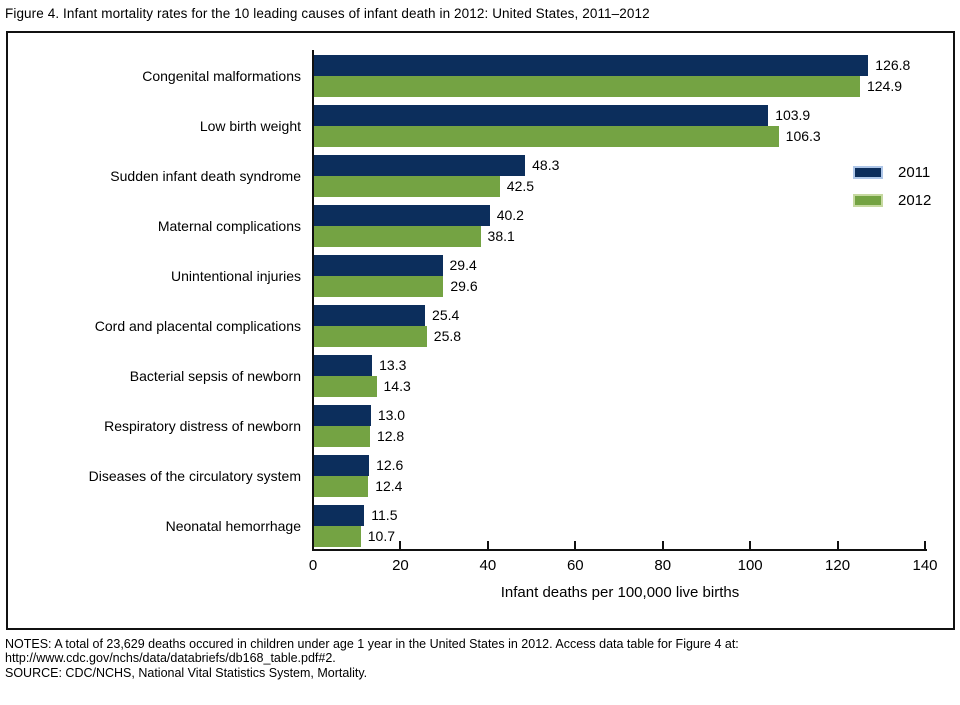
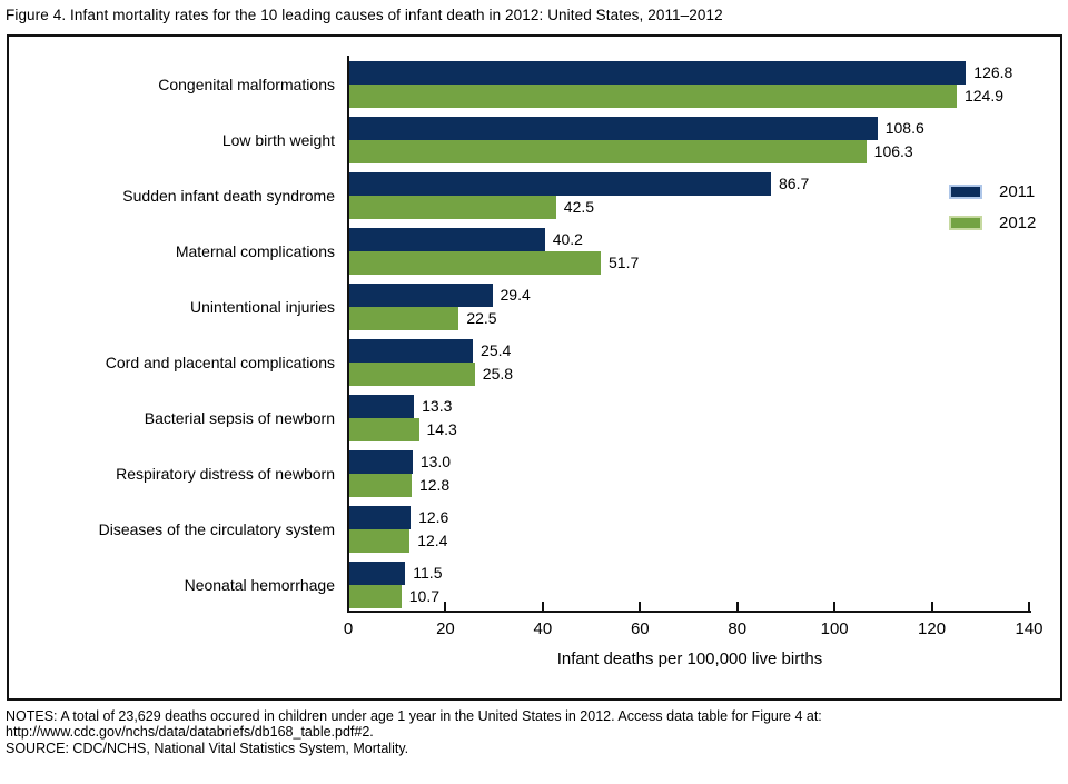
2011/Low birth weight: 103.9 -> 108.6
2011/Sudden infant death syndrome: 48.3 -> 86.7
2012/Maternal complications: 38.1 -> 51.7
2012/Unintentional injuries: 29.6 -> 22.5
